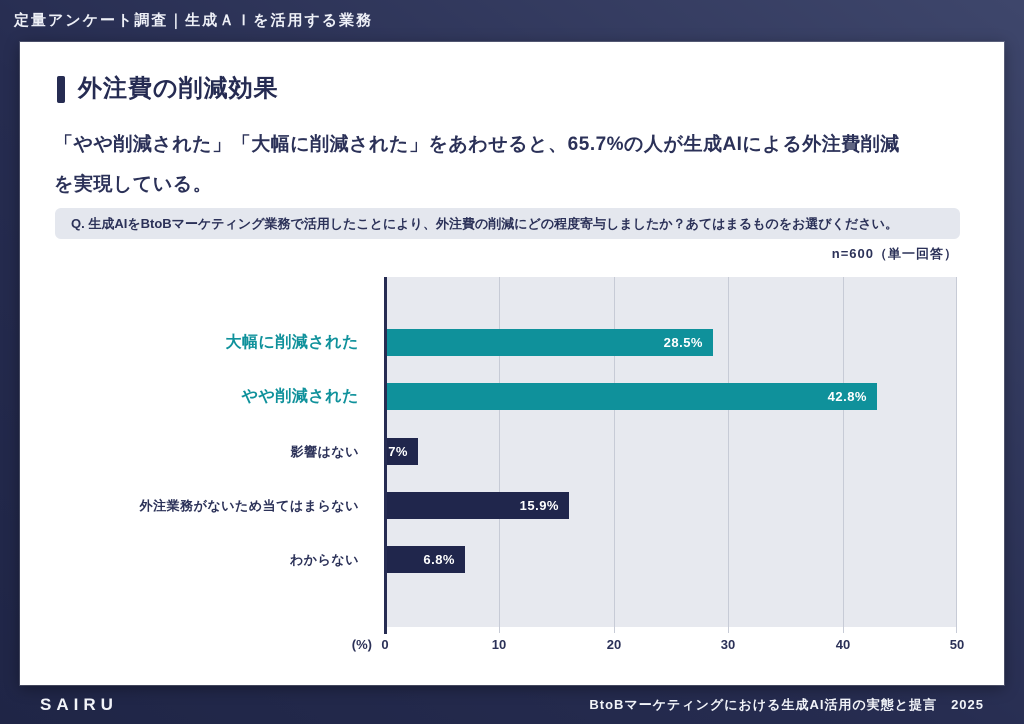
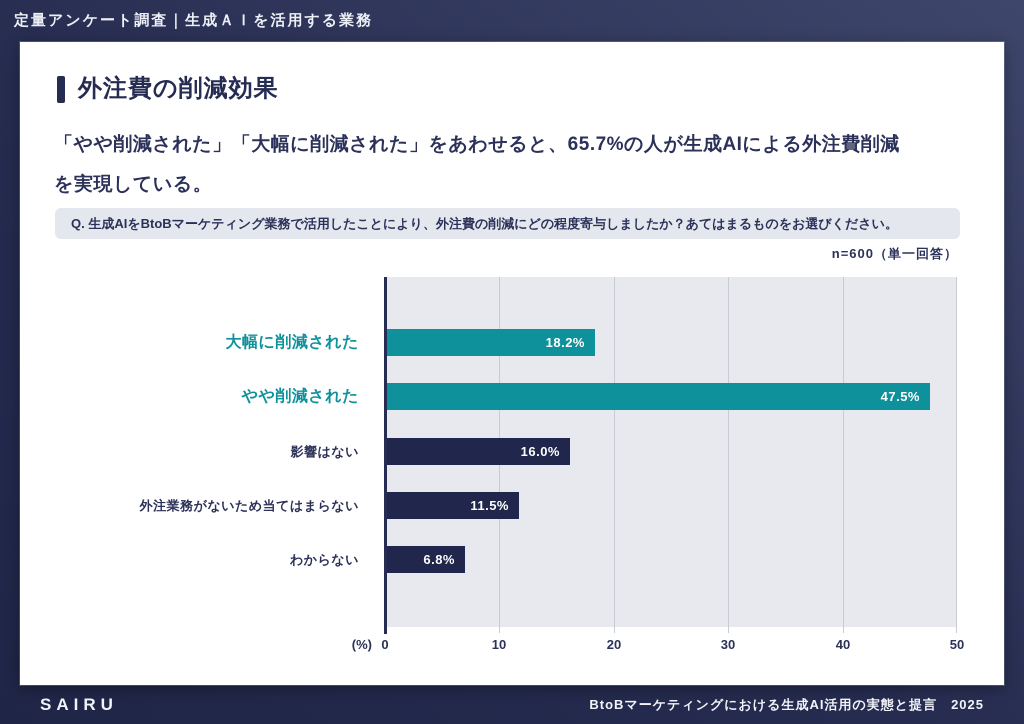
大幅に削減された: 28.5% -> 18.2%
やや削減された: 42.8% -> 47.5%
影響はない: 2.7% -> 16.0%
外注業務がないため当てはまらない: 15.9% -> 11.5%
